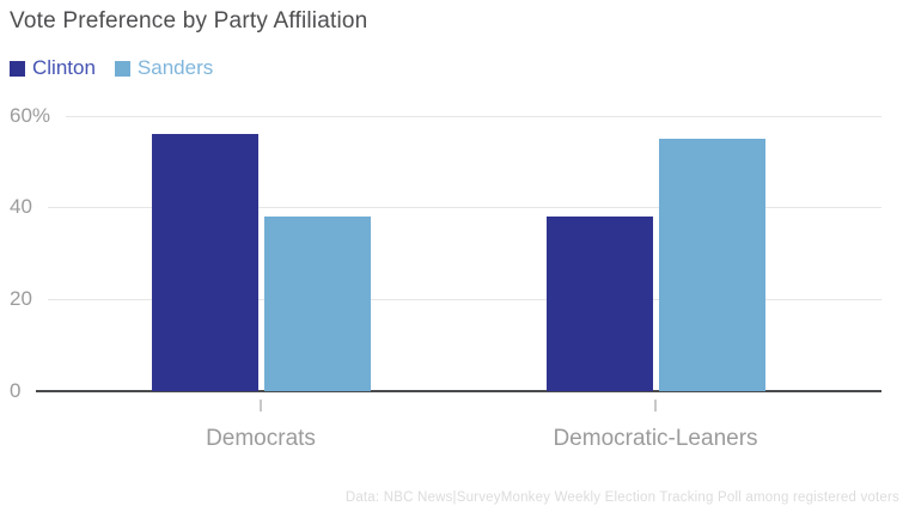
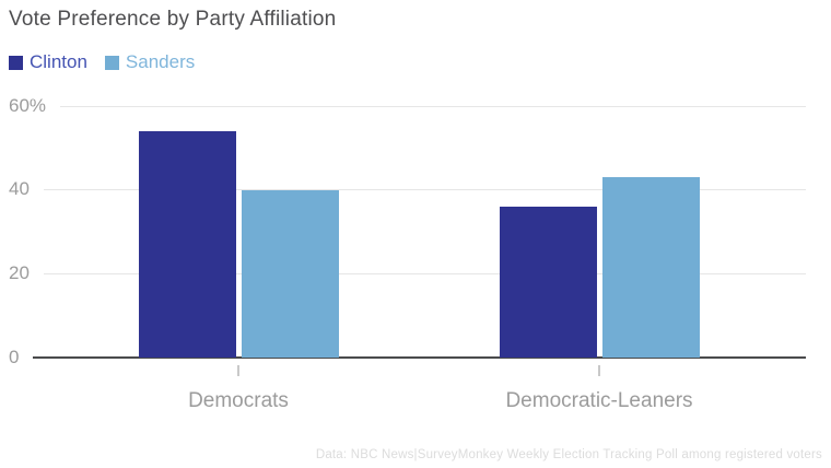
Clinton/Democrats: 56% -> 54%
Sanders/Democrats: 38% -> 40%
Clinton/Democratic-Leaners: 38% -> 36%
Sanders/Democratic-Leaners: 55% -> 43%
